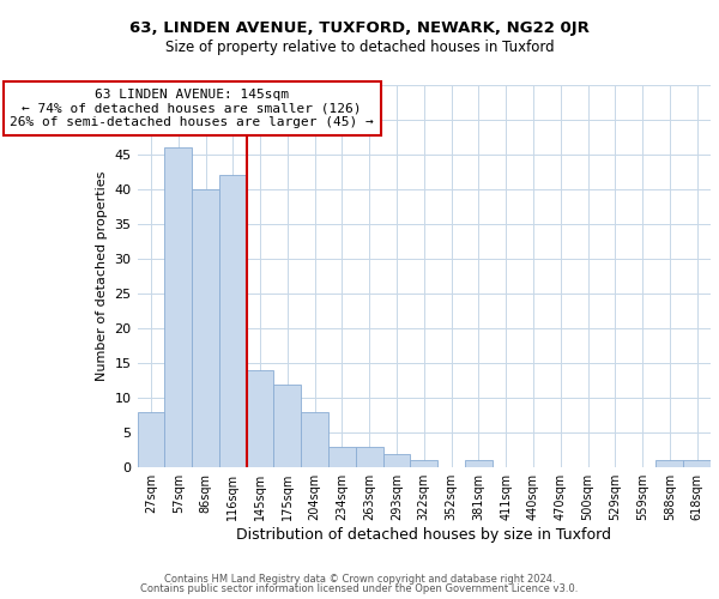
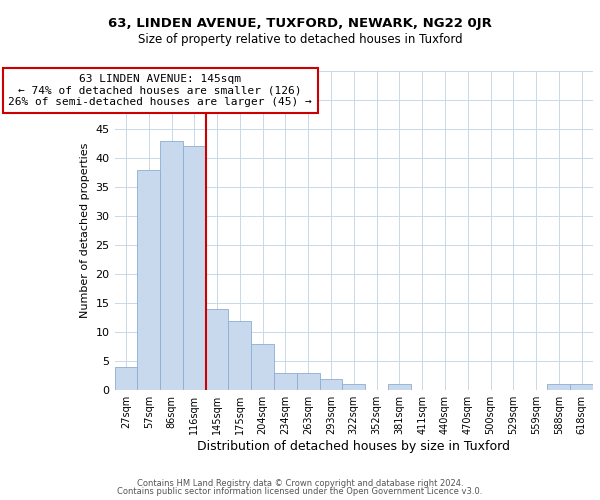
27sqm: 8 -> 4
57sqm: 46 -> 38
86sqm: 40 -> 43
